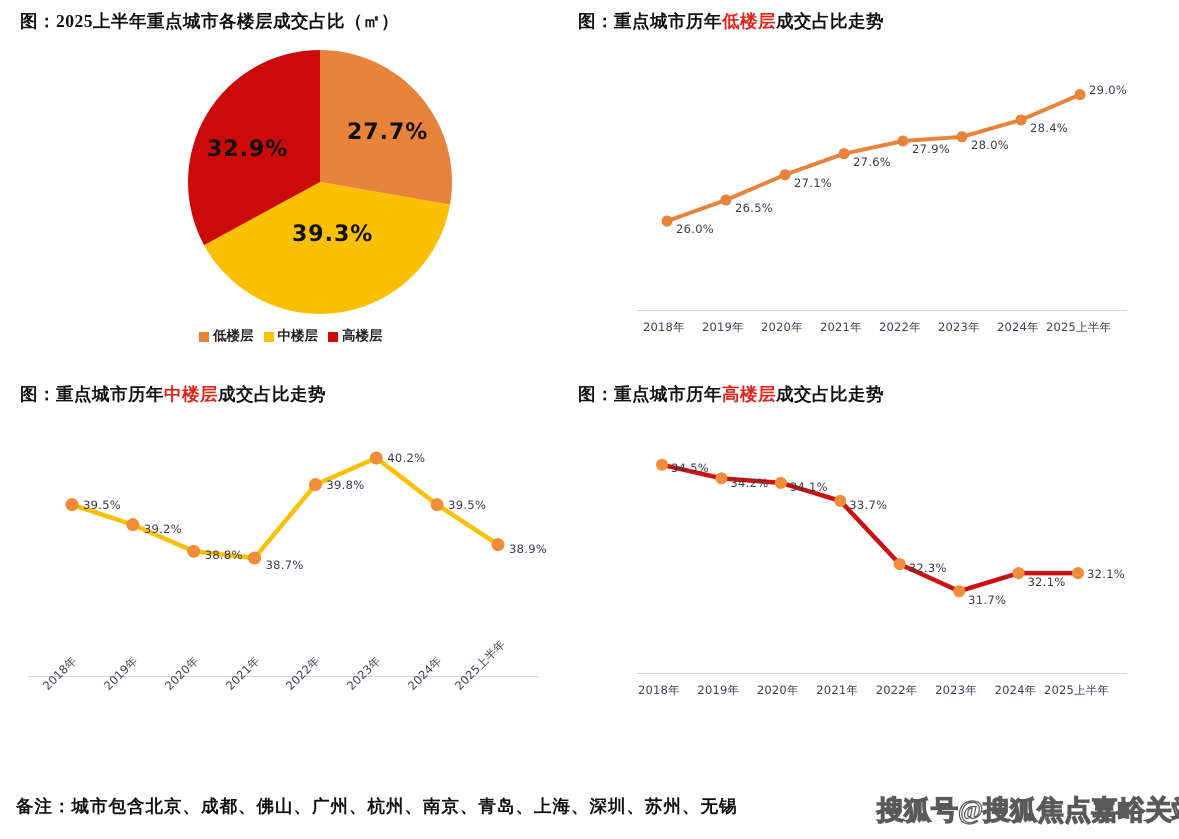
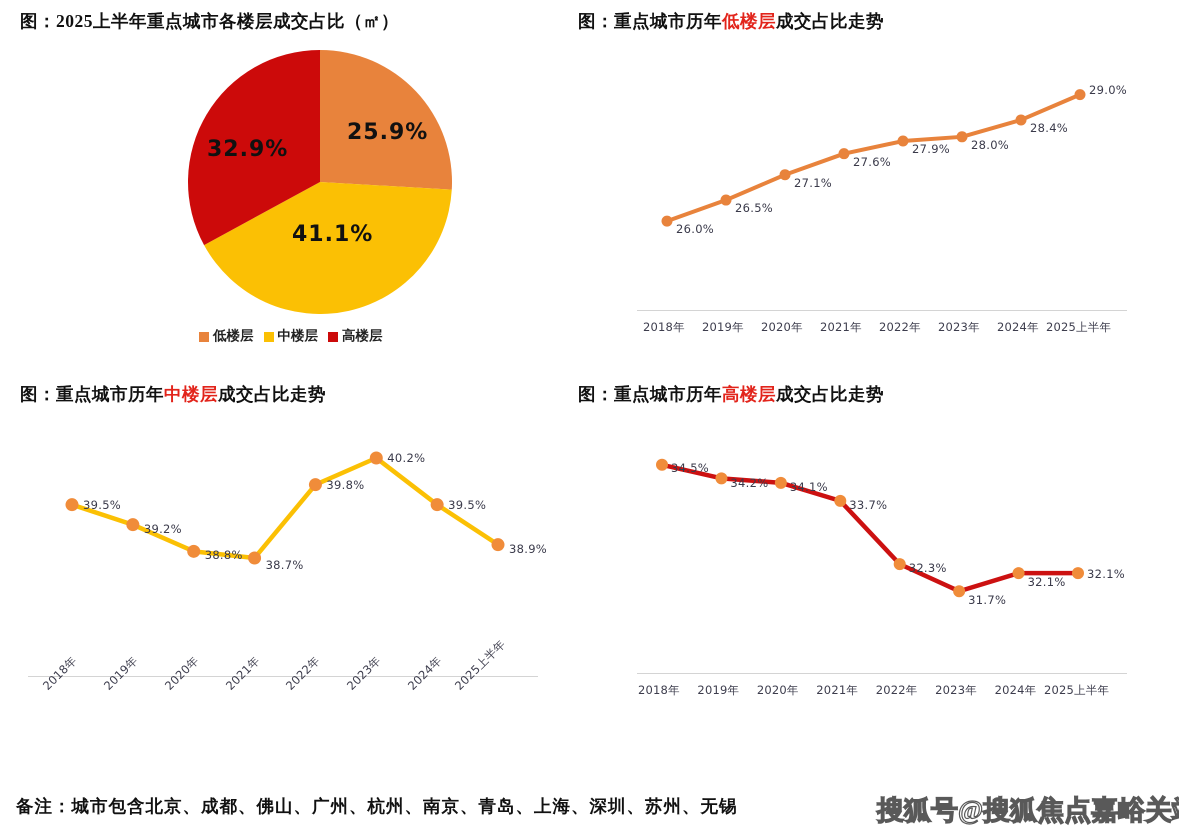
图：2025上半年重点城市各楼层成交占比（㎡）/低楼层: 27.7% -> 25.9%
图：2025上半年重点城市各楼层成交占比（㎡）/中楼层: 39.3% -> 41.1%
